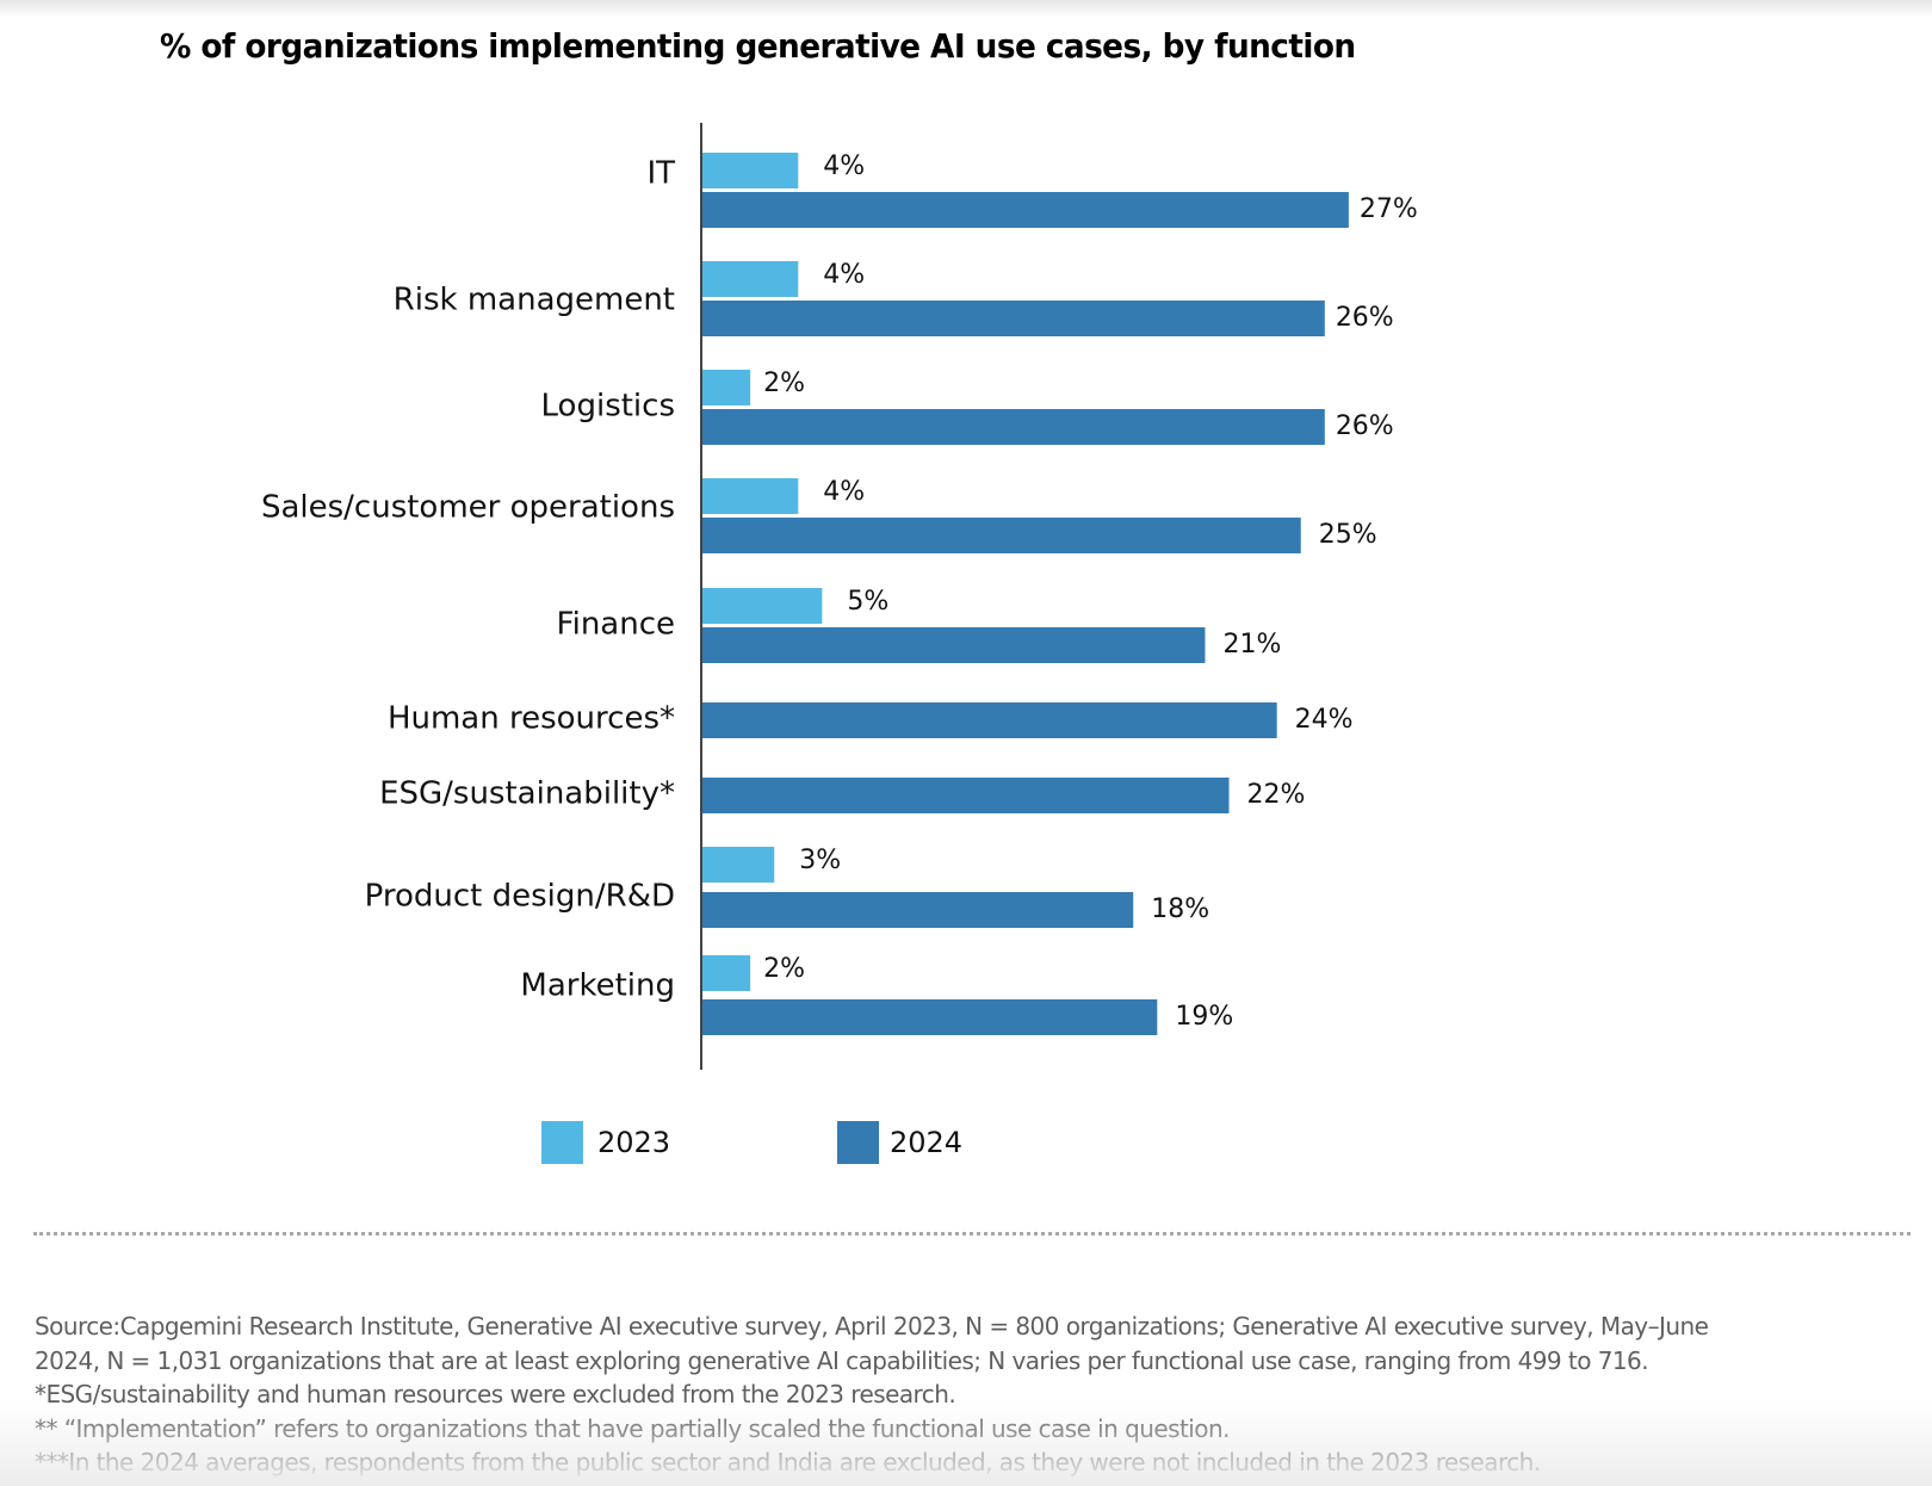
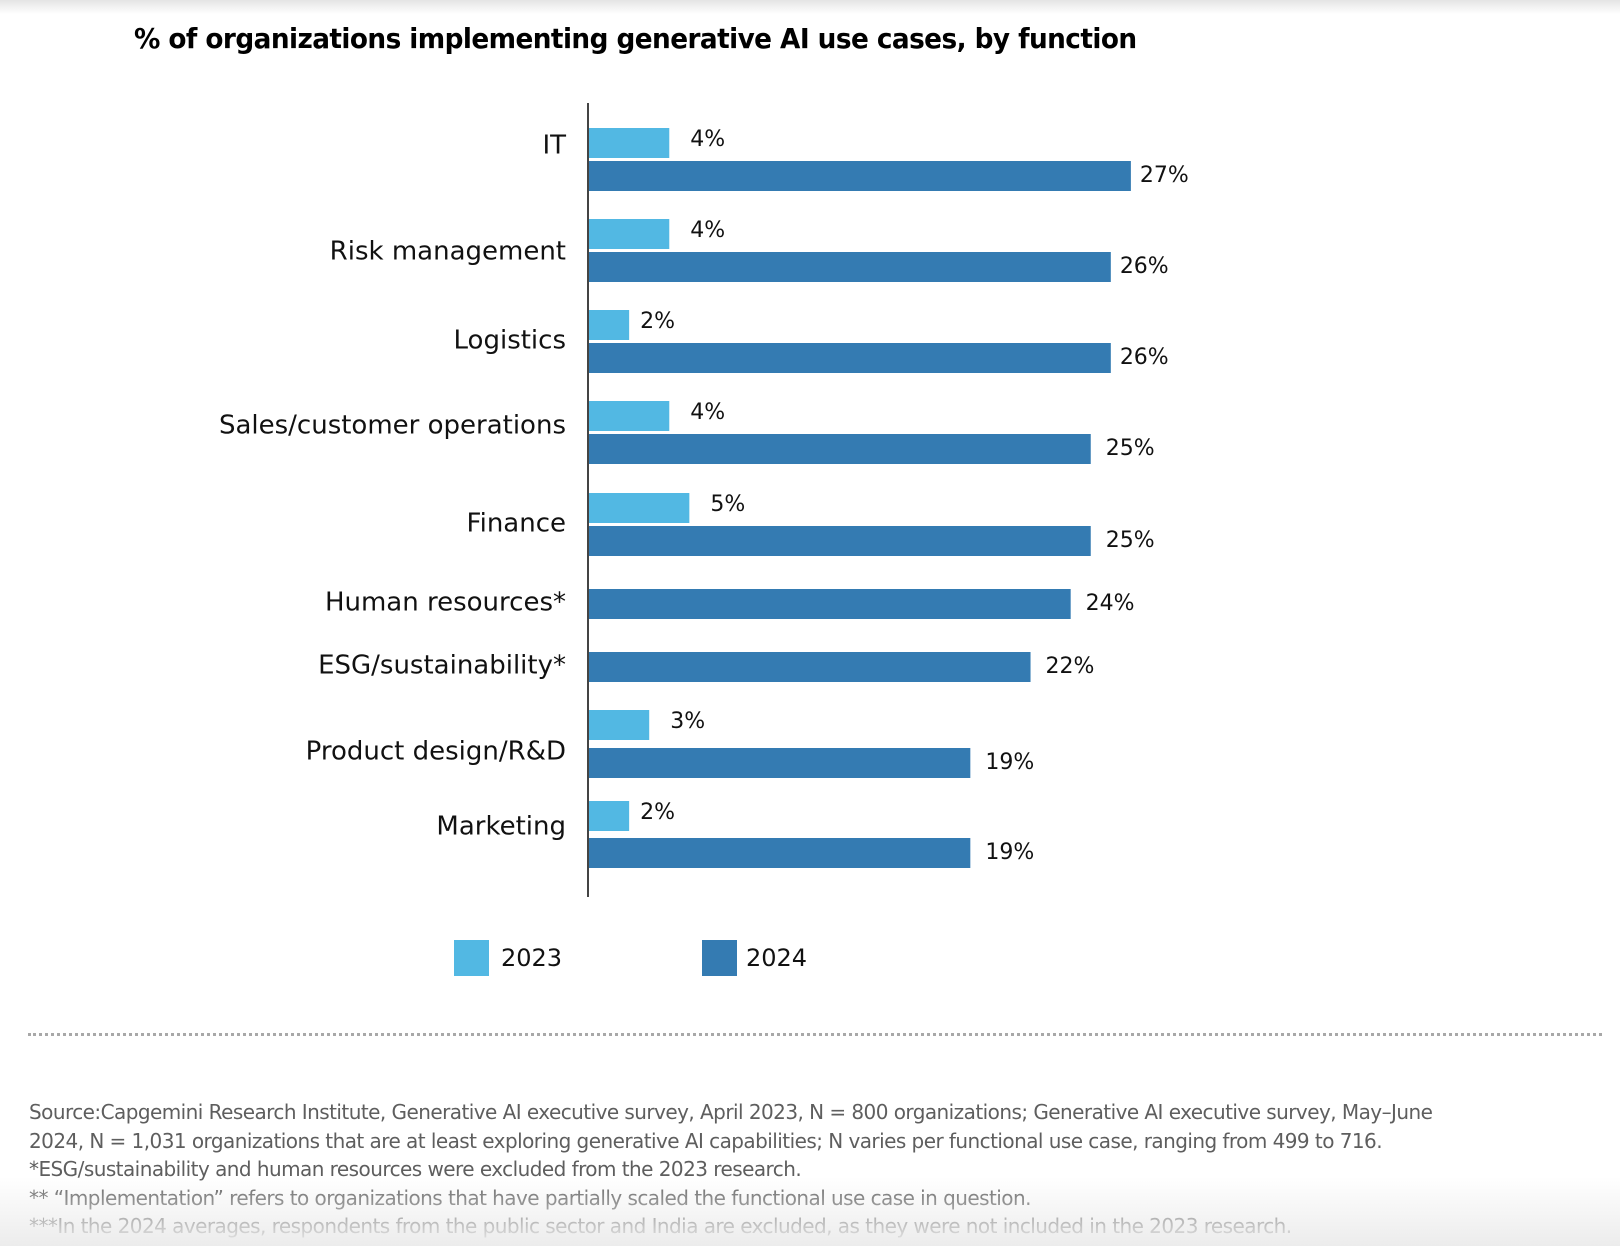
2024/Finance: 21% -> 25%
2024/Product design/R&D: 18% -> 19%
